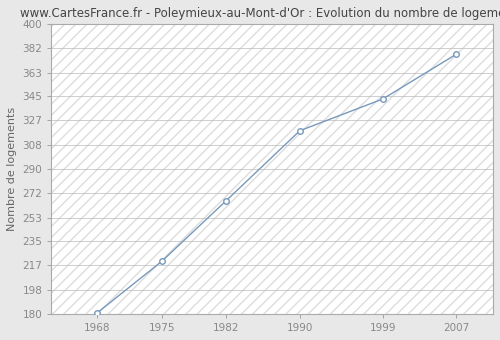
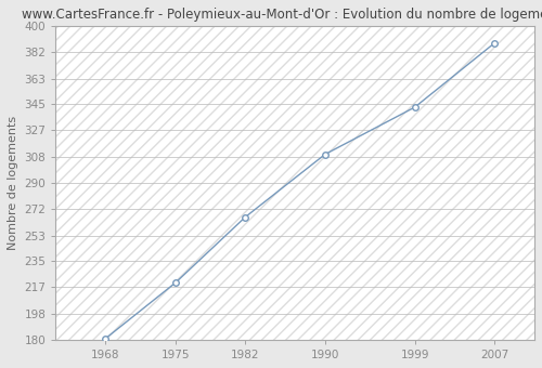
1990: 319 -> 310
2007: 377 -> 388
